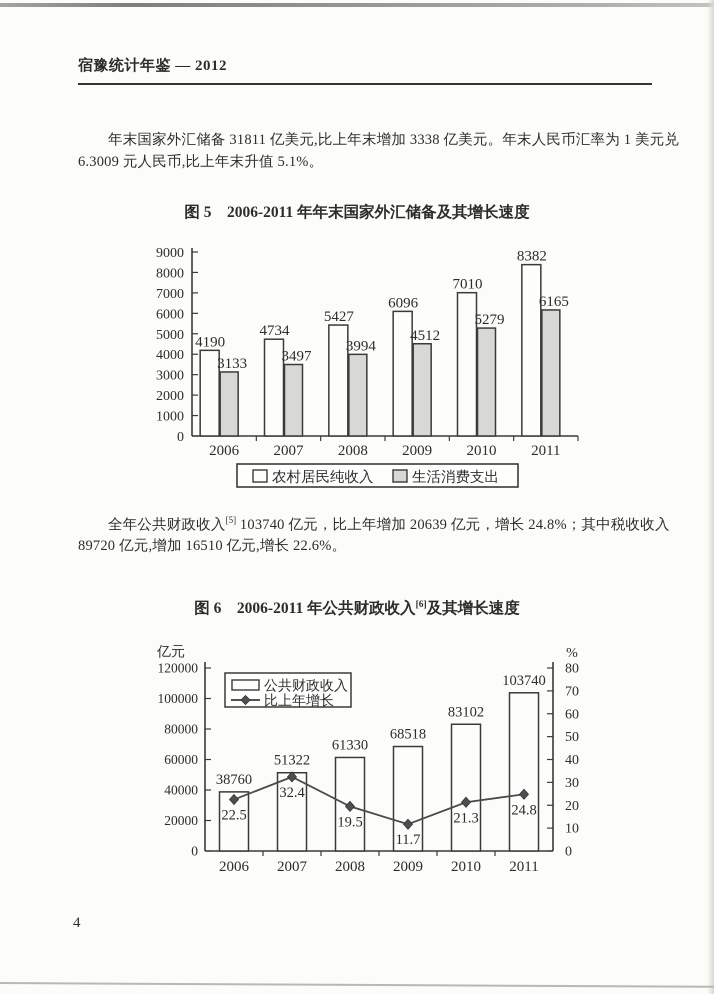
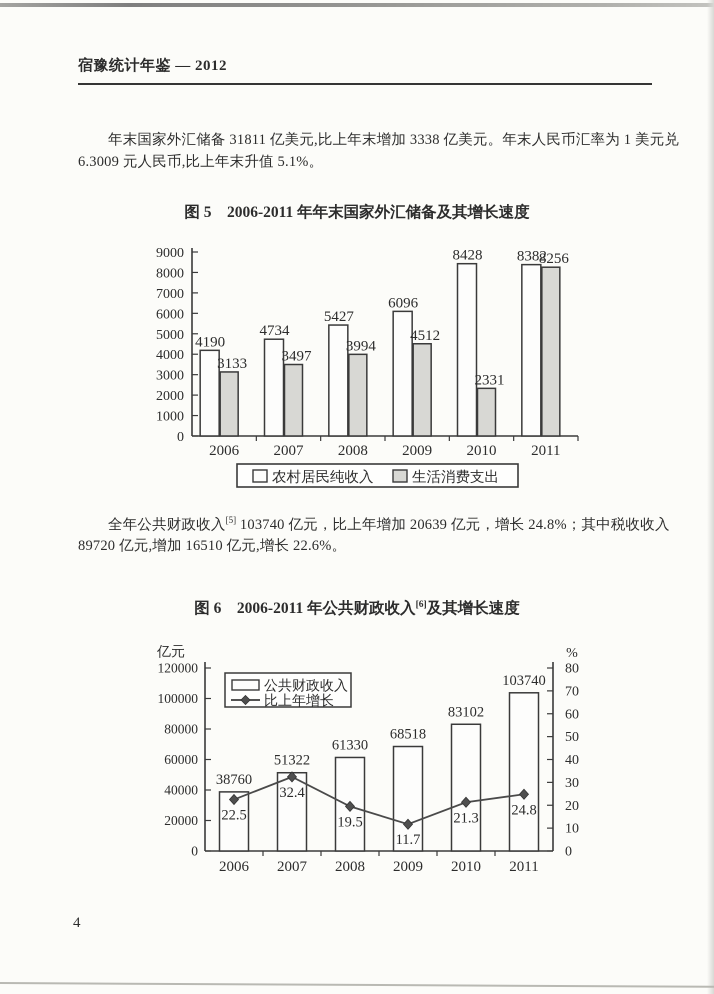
图 5 2006-2011 年年末国家外汇储备及其增长速度/农村居民纯收入/2010: 7010 -> 8428
图 5 2006-2011 年年末国家外汇储备及其增长速度/生活消费支出/2010: 5279 -> 2331
图 5 2006-2011 年年末国家外汇储备及其增长速度/生活消费支出/2011: 6165 -> 8256
